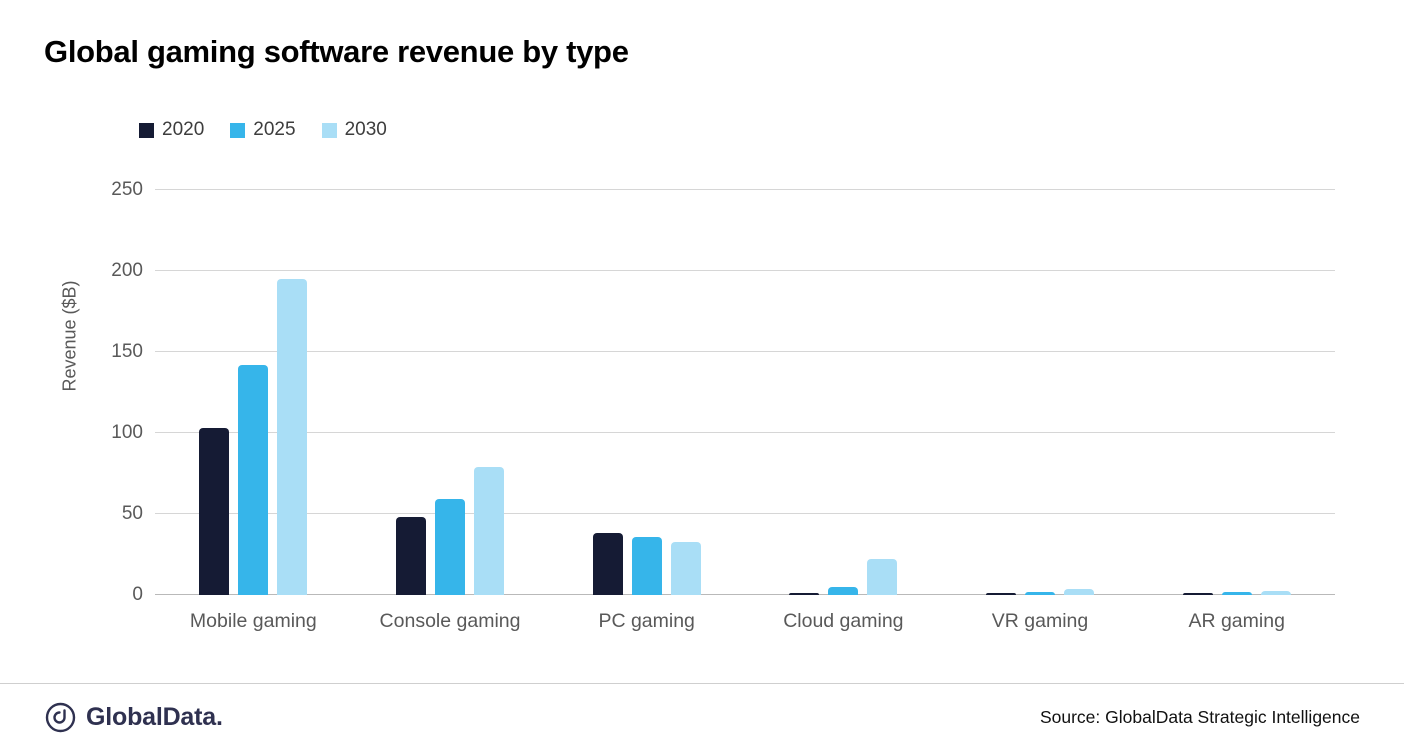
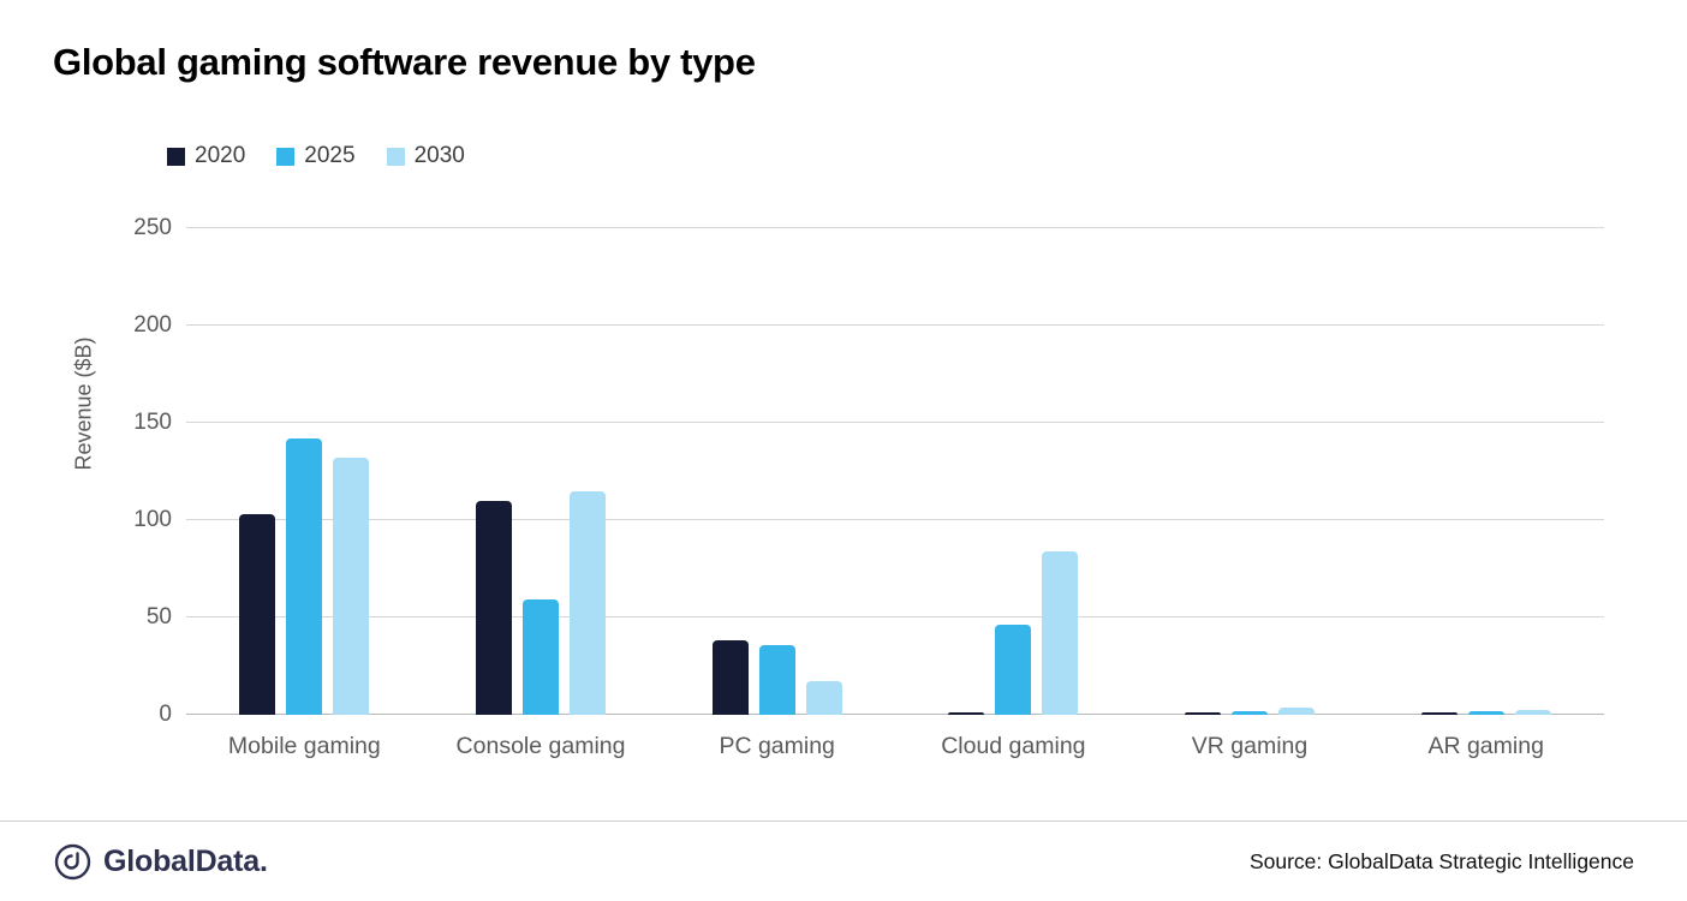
2030/Mobile gaming: 195 -> 132
2020/Console gaming: 48 -> 110
2030/Console gaming: 79 -> 115
2030/PC gaming: 33 -> 17
2025/Cloud gaming: 5 -> 46
2030/Cloud gaming: 22 -> 84
